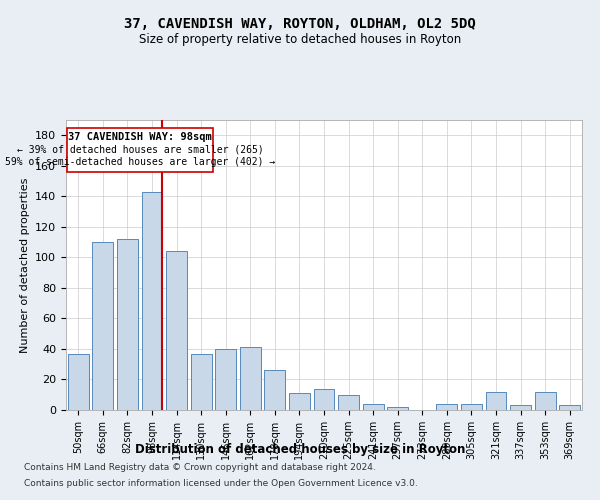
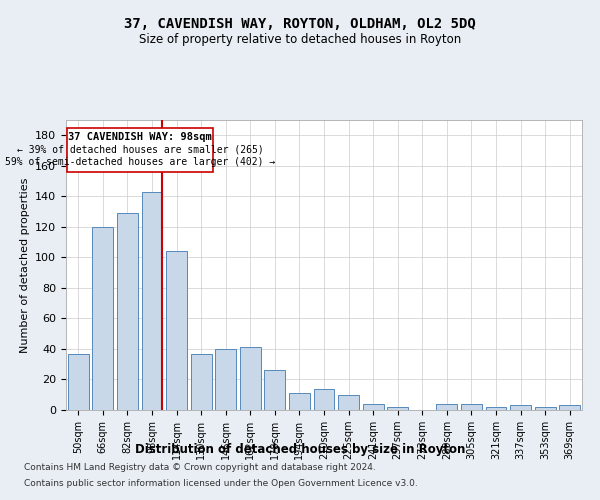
66sqm: 110 -> 120
82sqm: 112 -> 129
321sqm: 12 -> 2
353sqm: 12 -> 2
